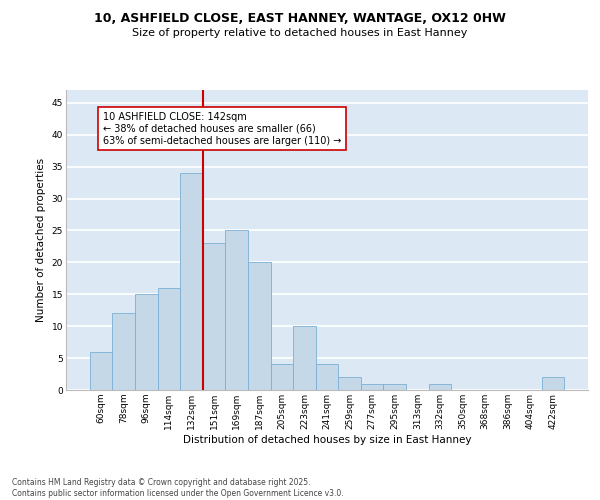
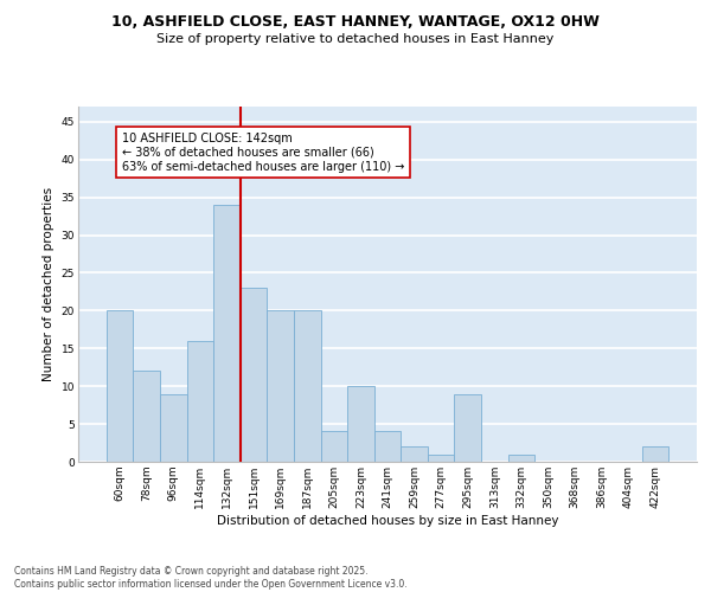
60sqm: 6 -> 20
96sqm: 15 -> 9
169sqm: 25 -> 20
295sqm: 1 -> 9
